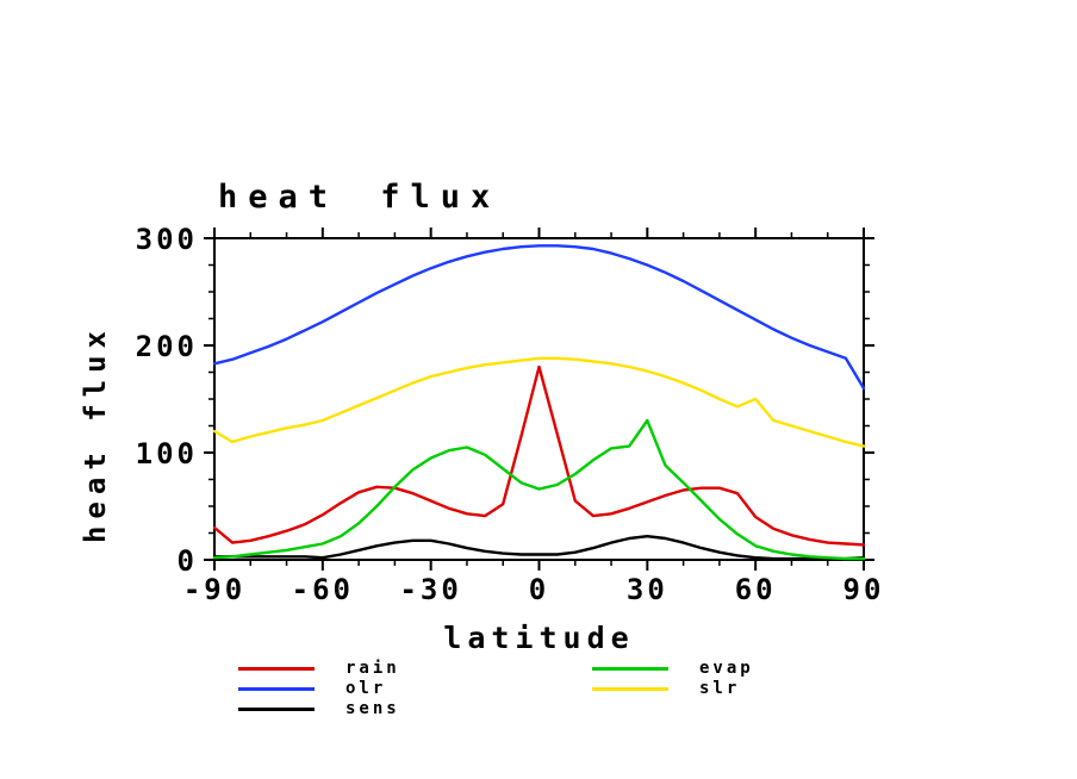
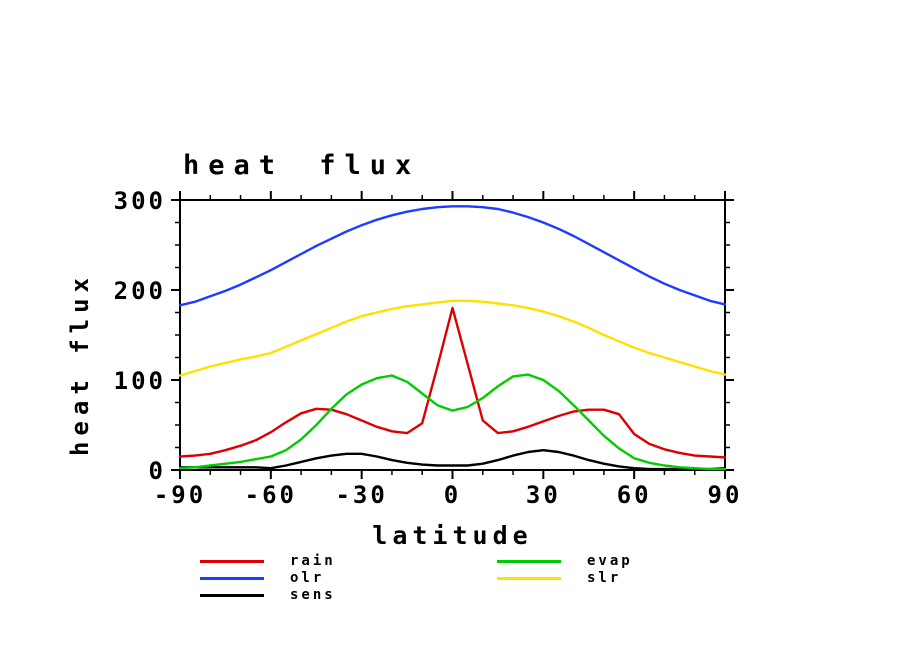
rain/-90: 30 -> 20
slr/-90: 120 -> 100
evap/30: 130 -> 100
slr/60: 150 -> 140
olr/90: 160 -> 180
